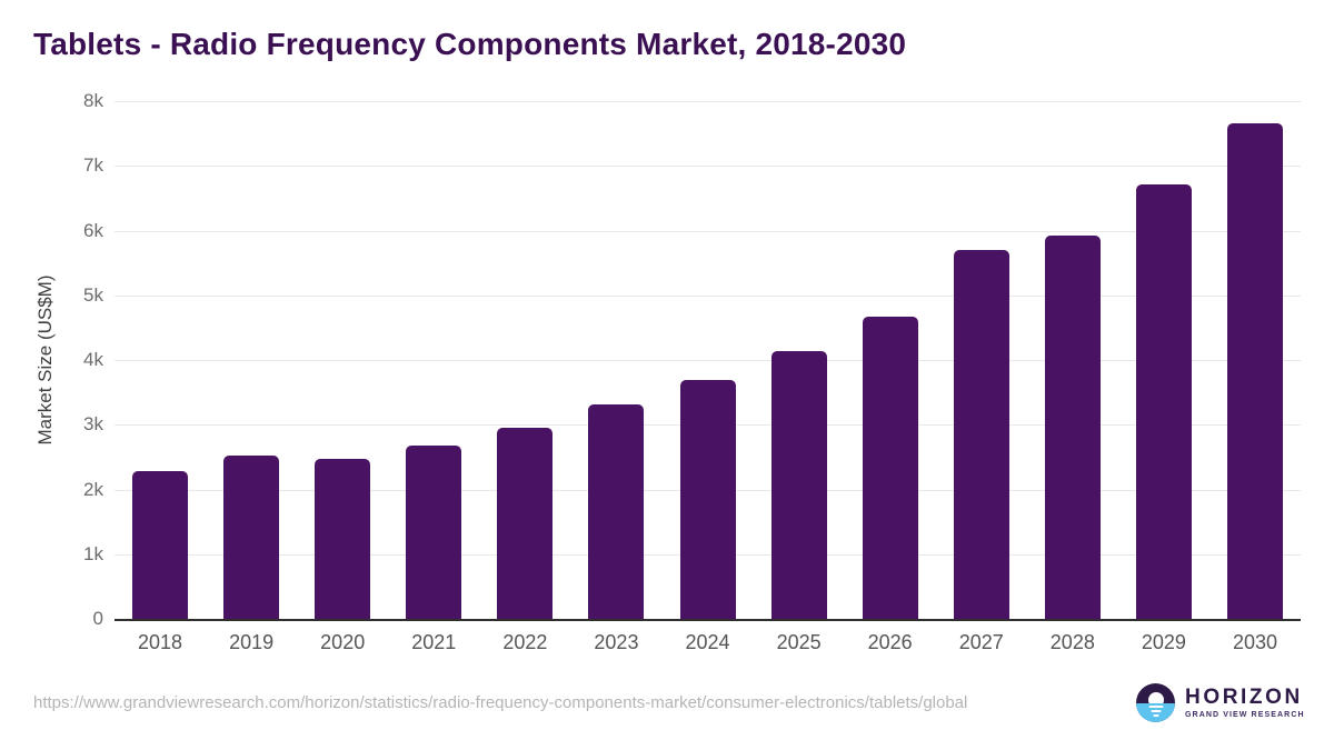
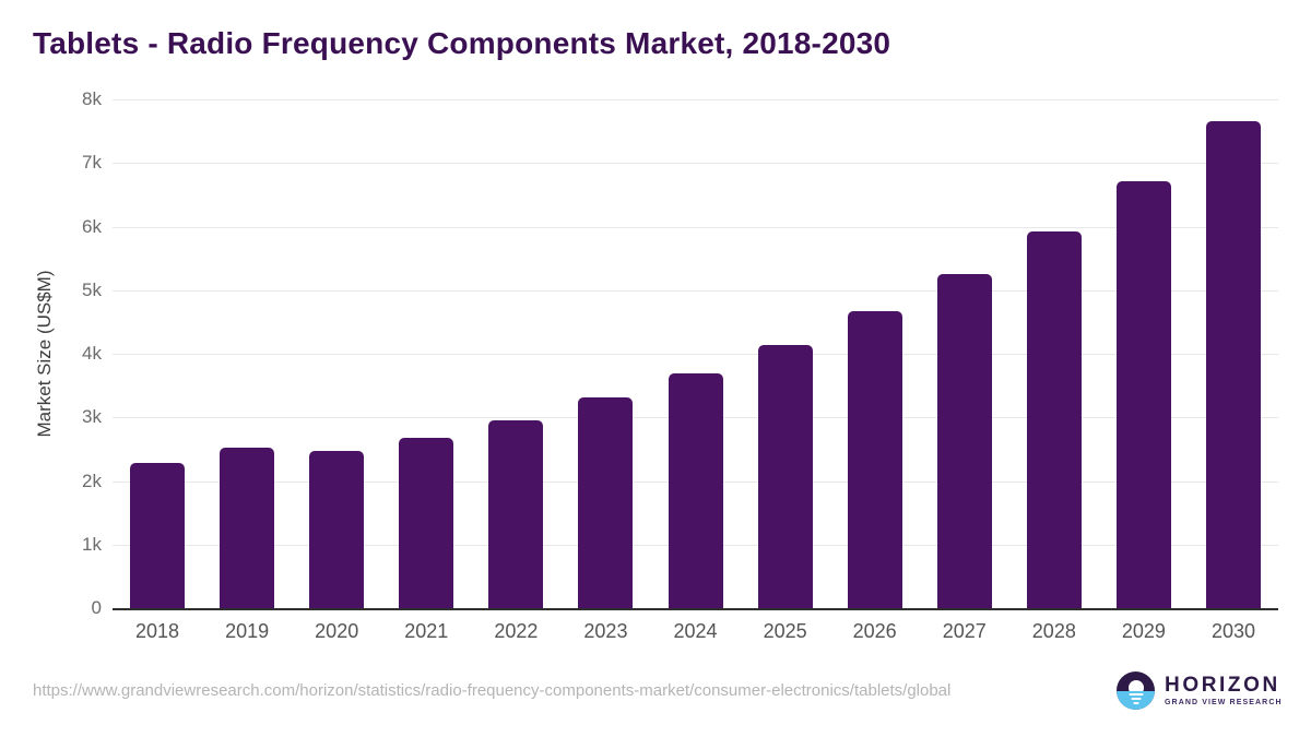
2027: 5.7k -> 5.2k
